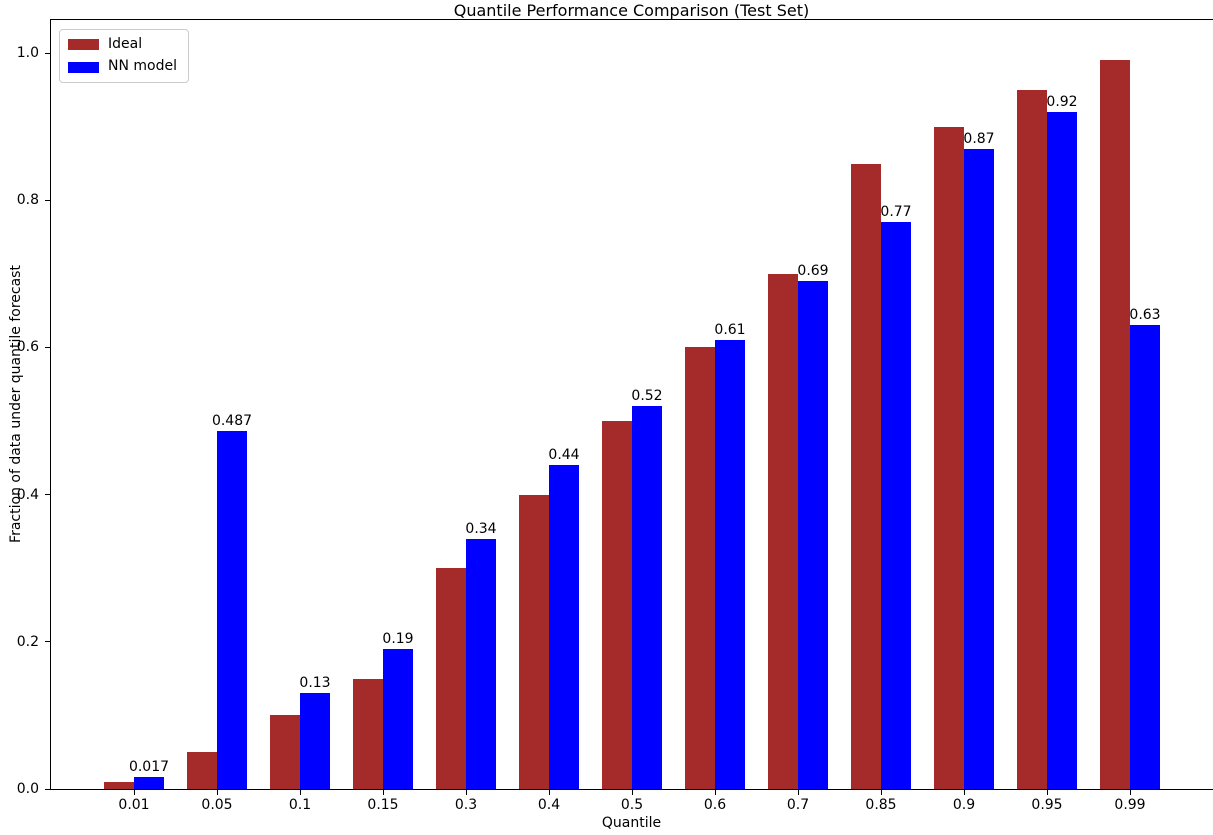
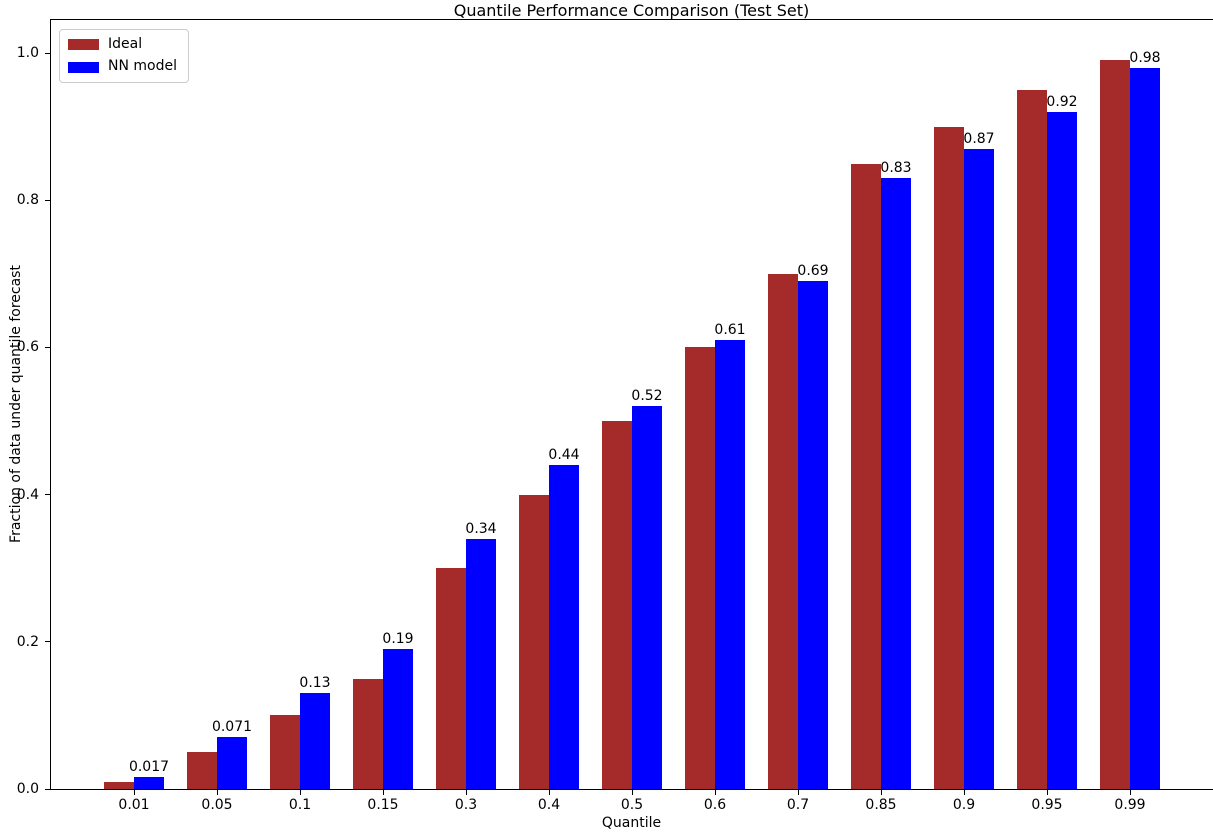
NN model/0.05: 0.487 -> 0.071
NN model/0.85: 0.77 -> 0.83
NN model/0.99: 0.63 -> 0.98
